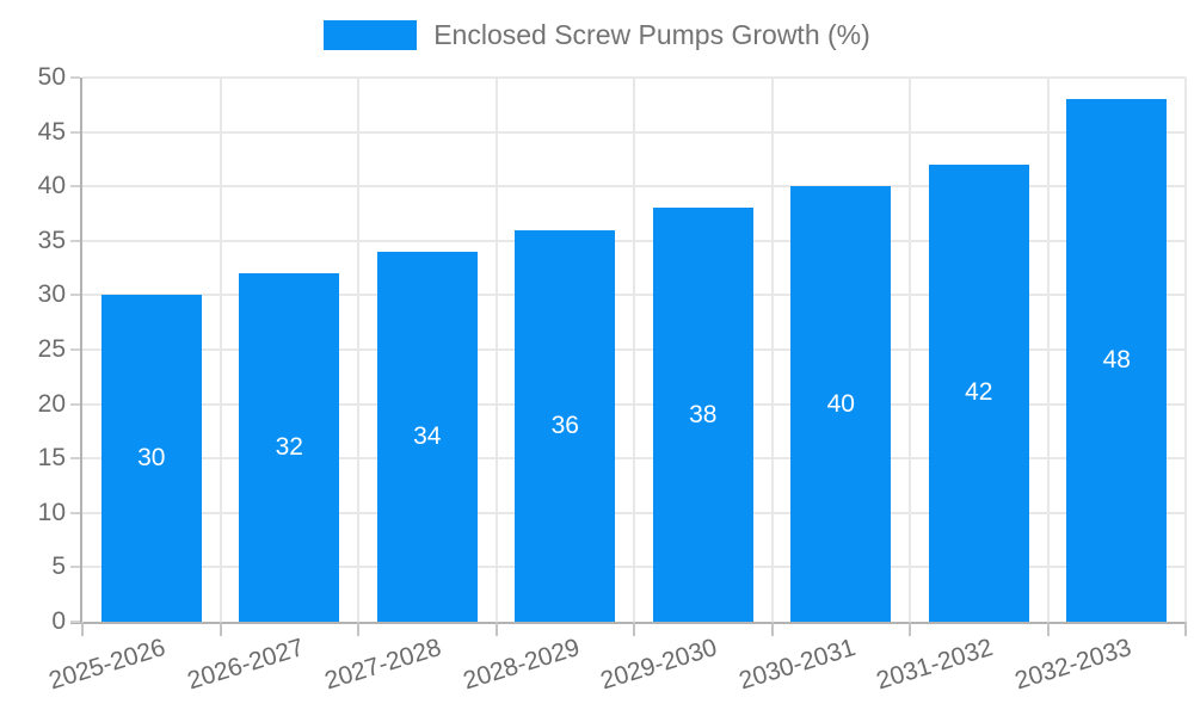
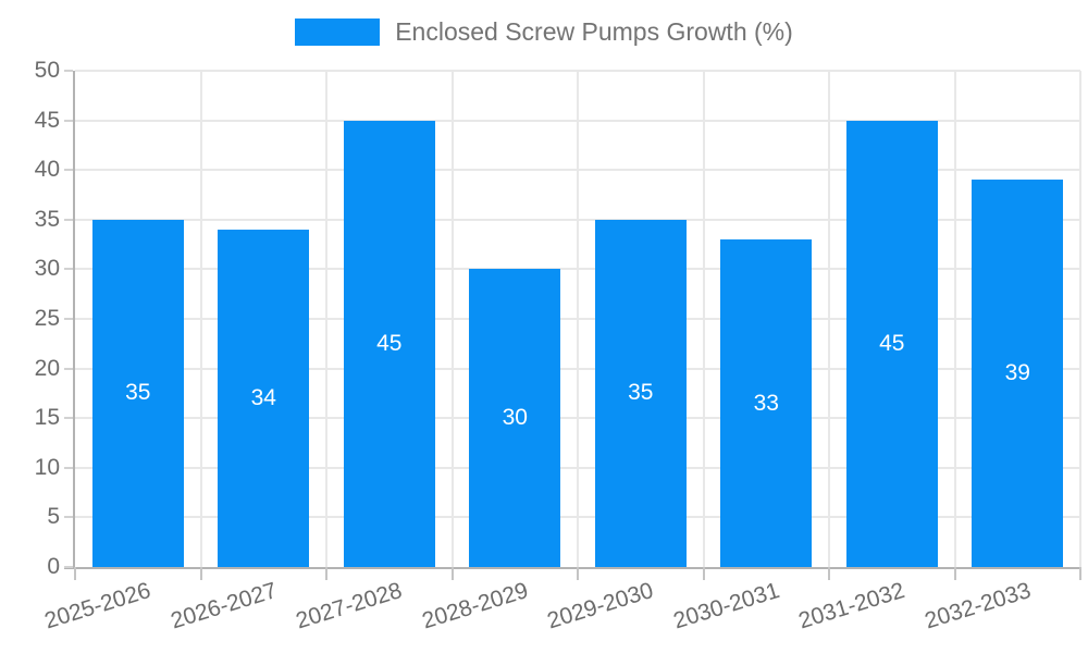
2025-2026: 30 -> 35
2026-2027: 32 -> 34
2027-2028: 34 -> 45
2028-2029: 36 -> 30
2029-2030: 38 -> 35
2030-2031: 40 -> 33
2031-2032: 42 -> 45
2032-2033: 48 -> 39
